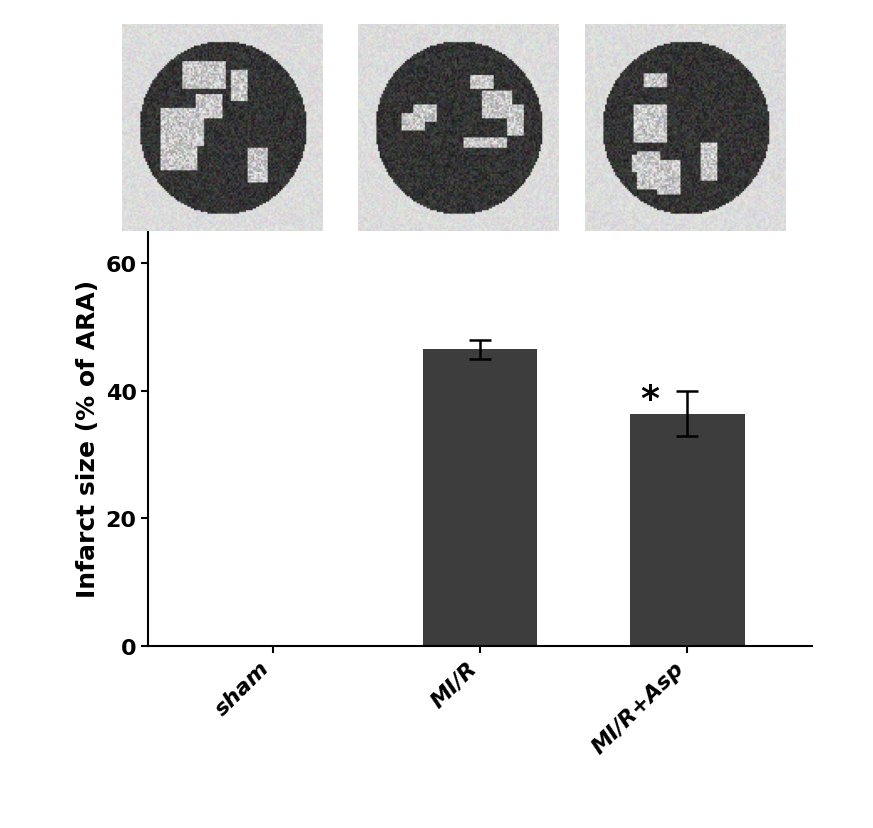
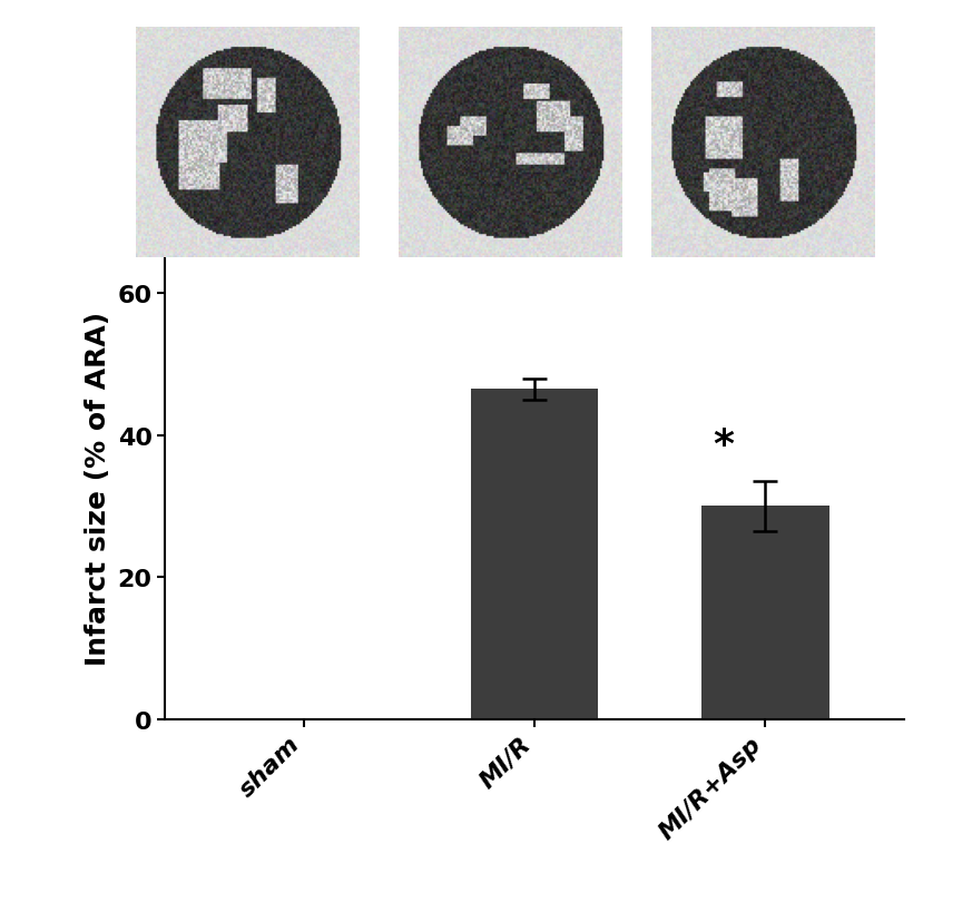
MI/R+Asp: 36.4 -> 30.0
